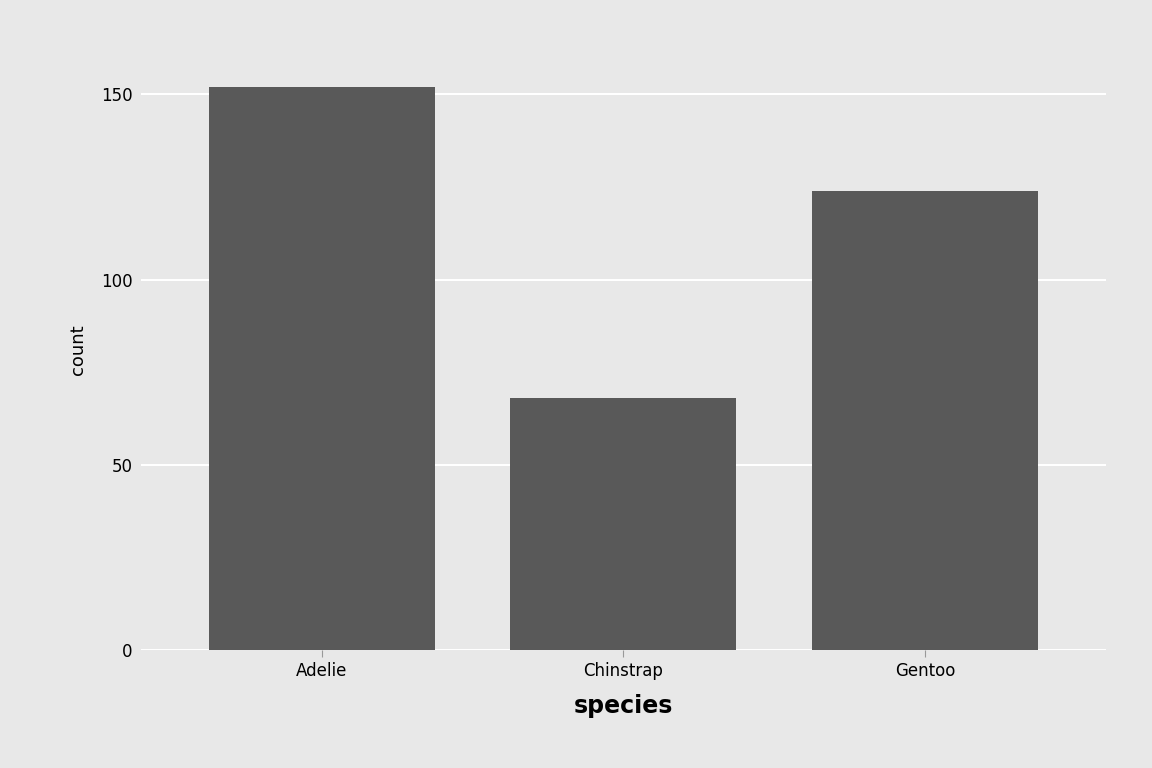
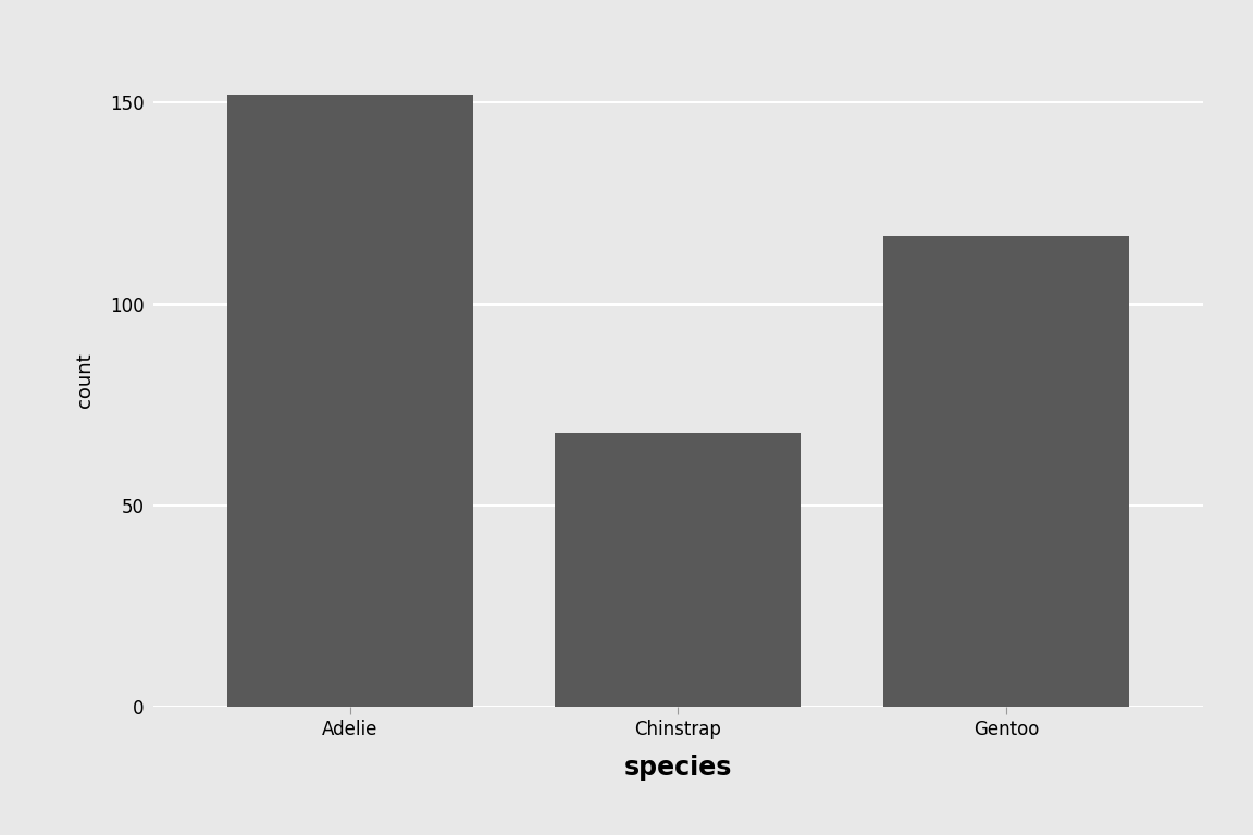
Gentoo: 124 -> 117
